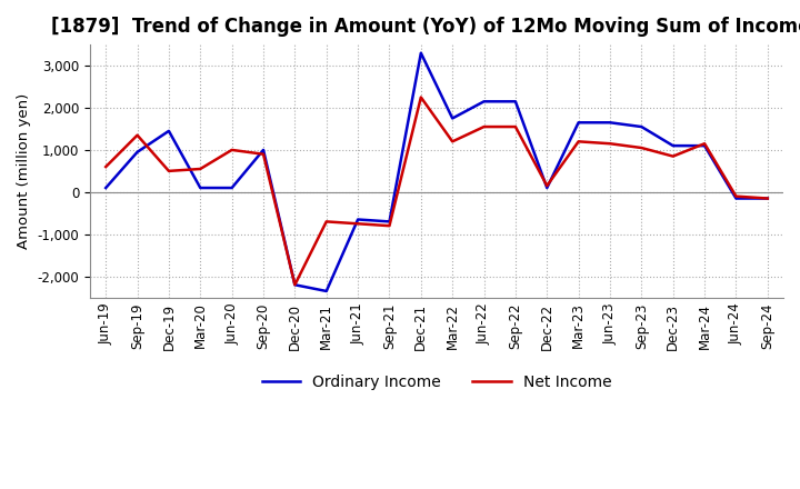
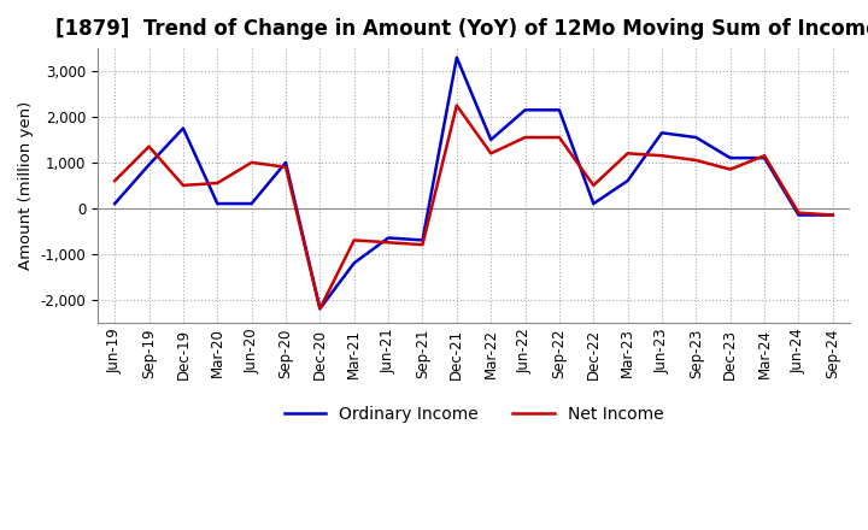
Ordinary Income/Dec-19: 1,450 -> 1,750
Ordinary Income/Mar-21: -2,350 -> -1,200
Ordinary Income/Mar-22: 1,750 -> 1,500
Net Income/Dec-22: 150 -> 500
Ordinary Income/Mar-23: 1,650 -> 600
